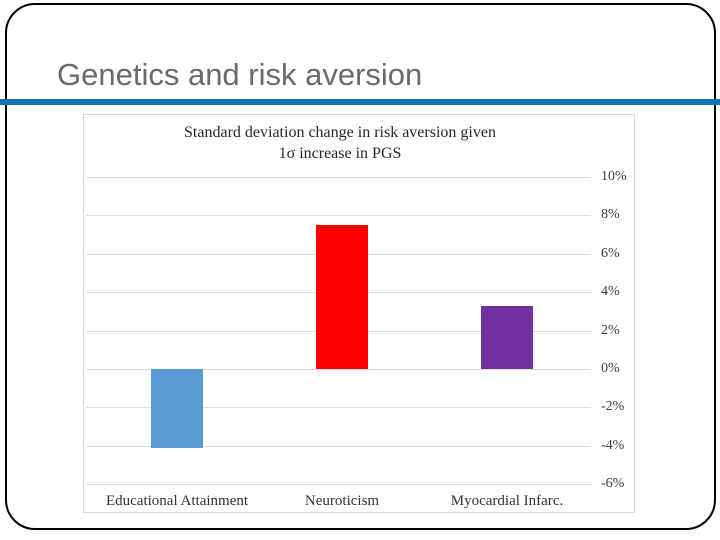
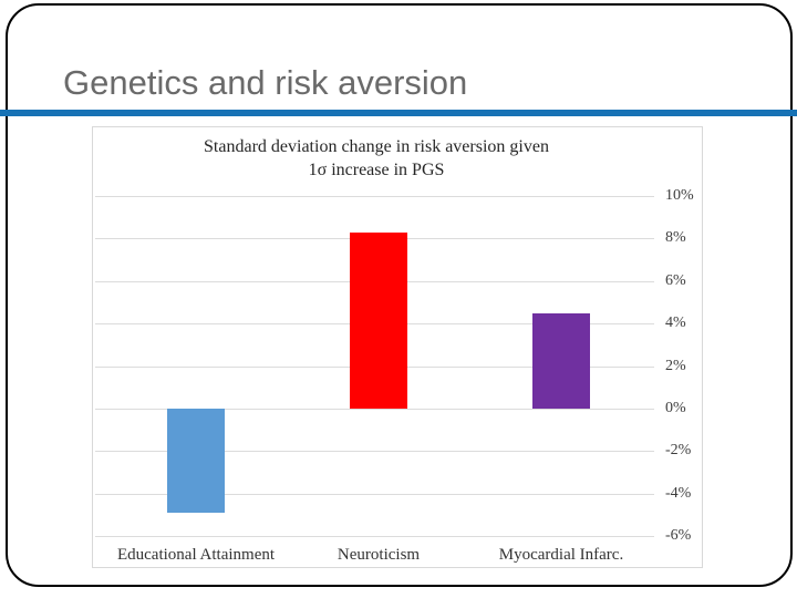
Educational Attainment: -4.1% -> -4.9%
Neuroticism: 7.5% -> 8.3%
Myocardial Infarc.: 3.3% -> 4.5%
